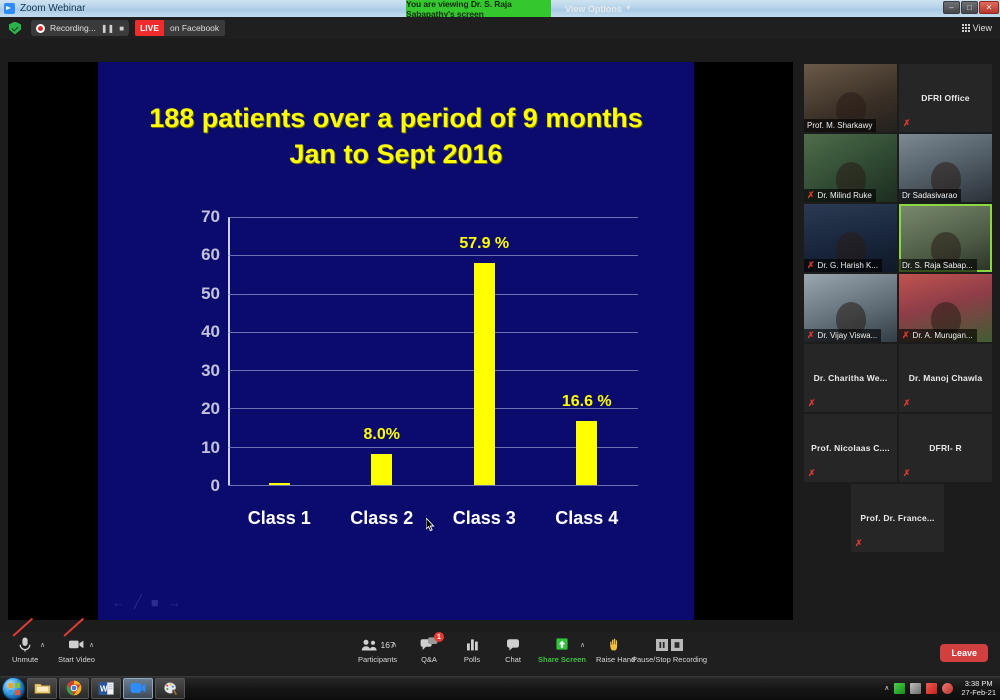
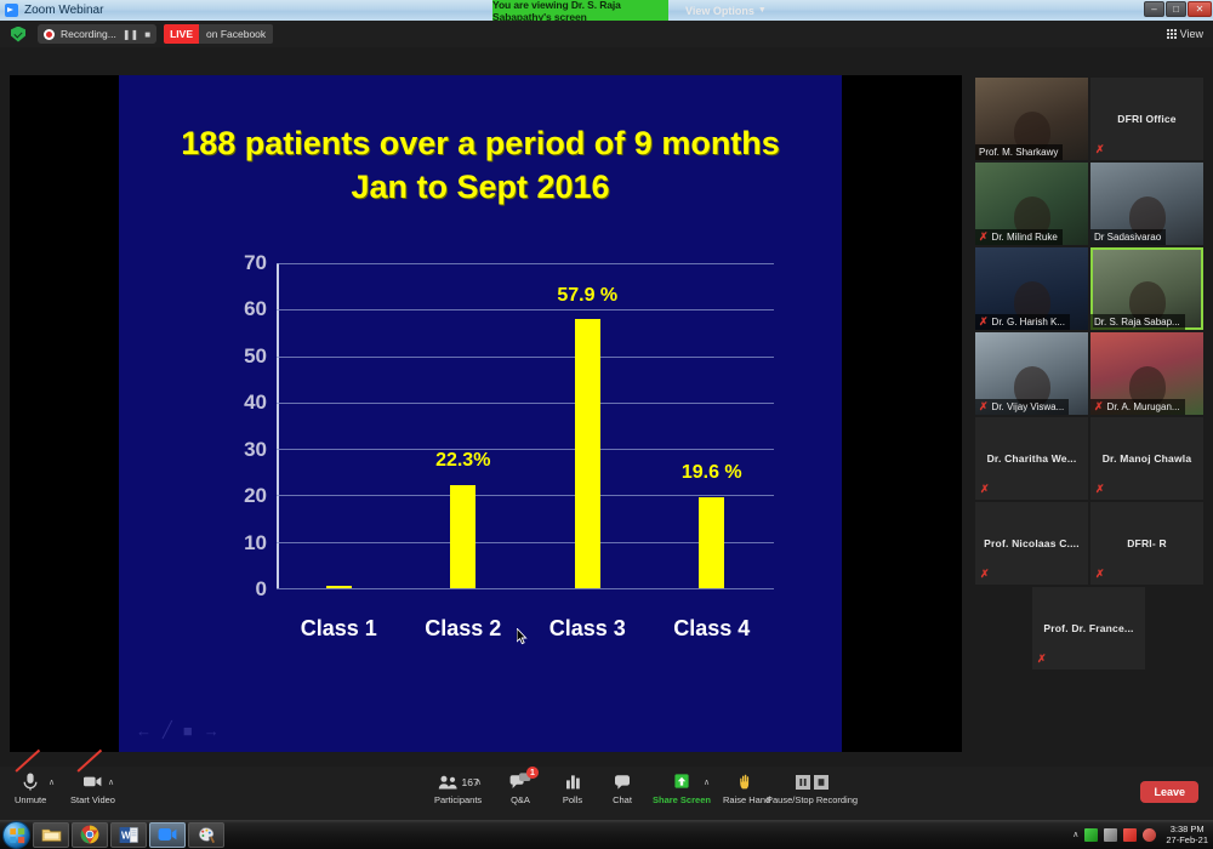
Class 2: 8.0% -> 22.3%
Class 4: 16.6 -> 19.6
